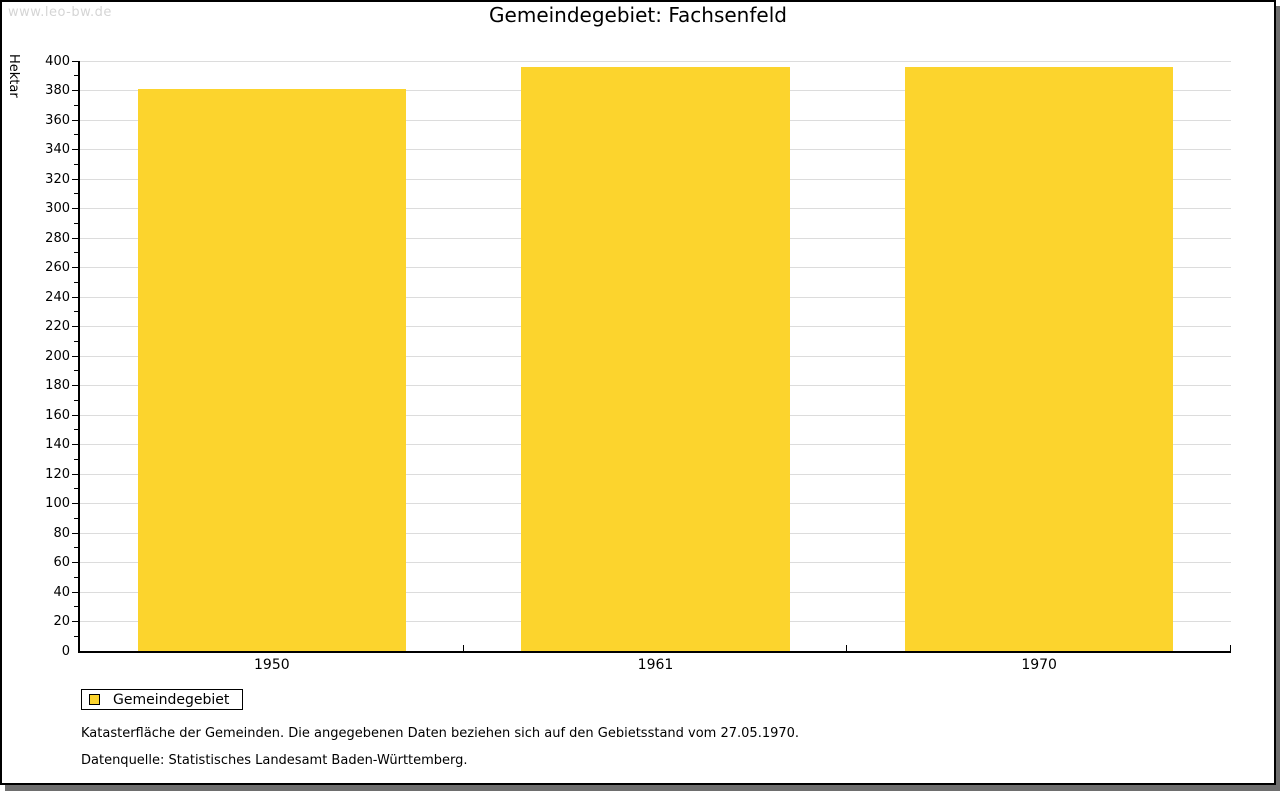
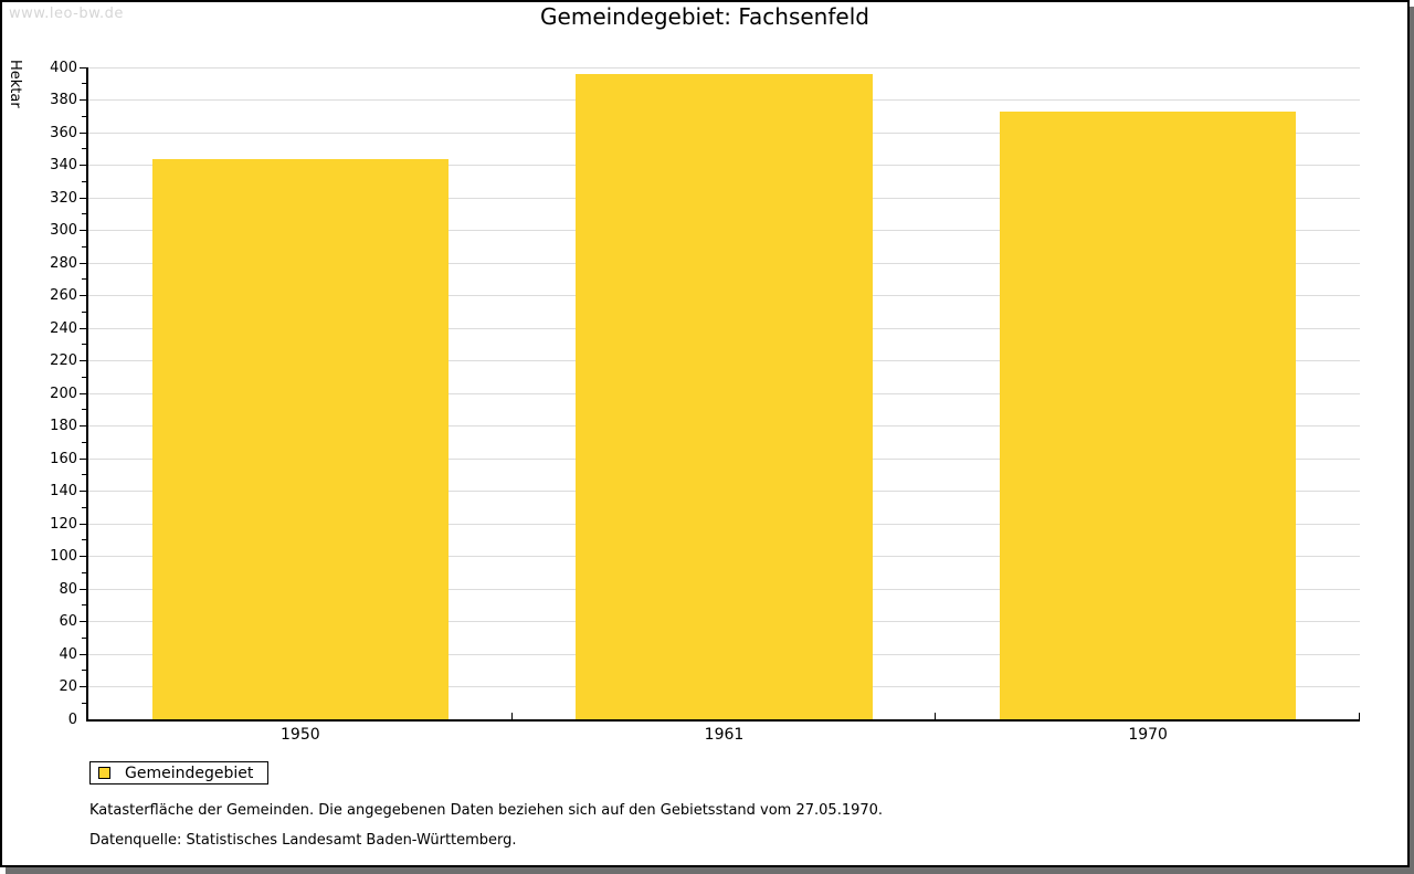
1950: 381 -> 344
1970: 396 -> 373
